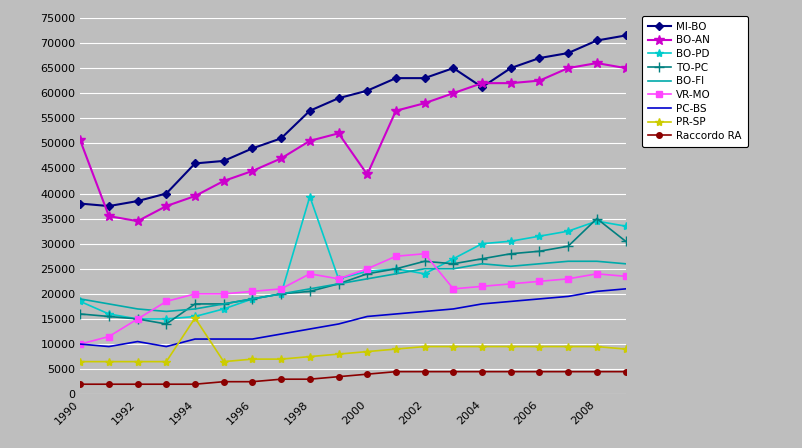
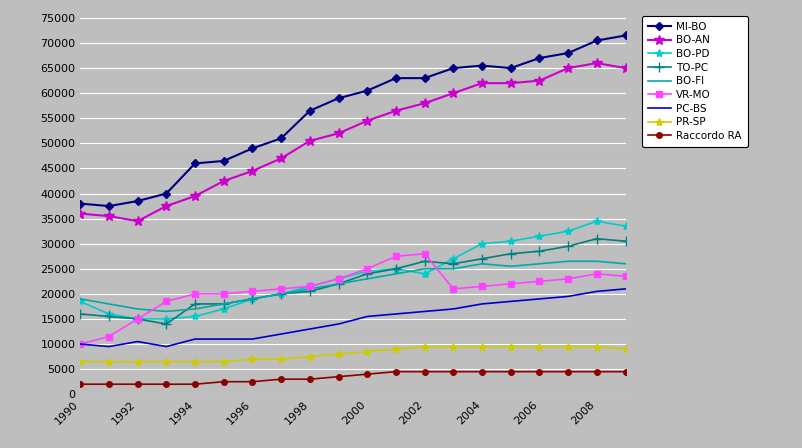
BO-AN/1990: 50600 -> 36000
PR-SP/1994: 15200 -> 6500
BO-PD/1998: 39400 -> 21500
VR-MO/1998: 24000 -> 21500
BO-AN/2000: 43800 -> 54500
MI-BO/2004: 61200 -> 65500
TO-PC/2008: 35000 -> 31000
